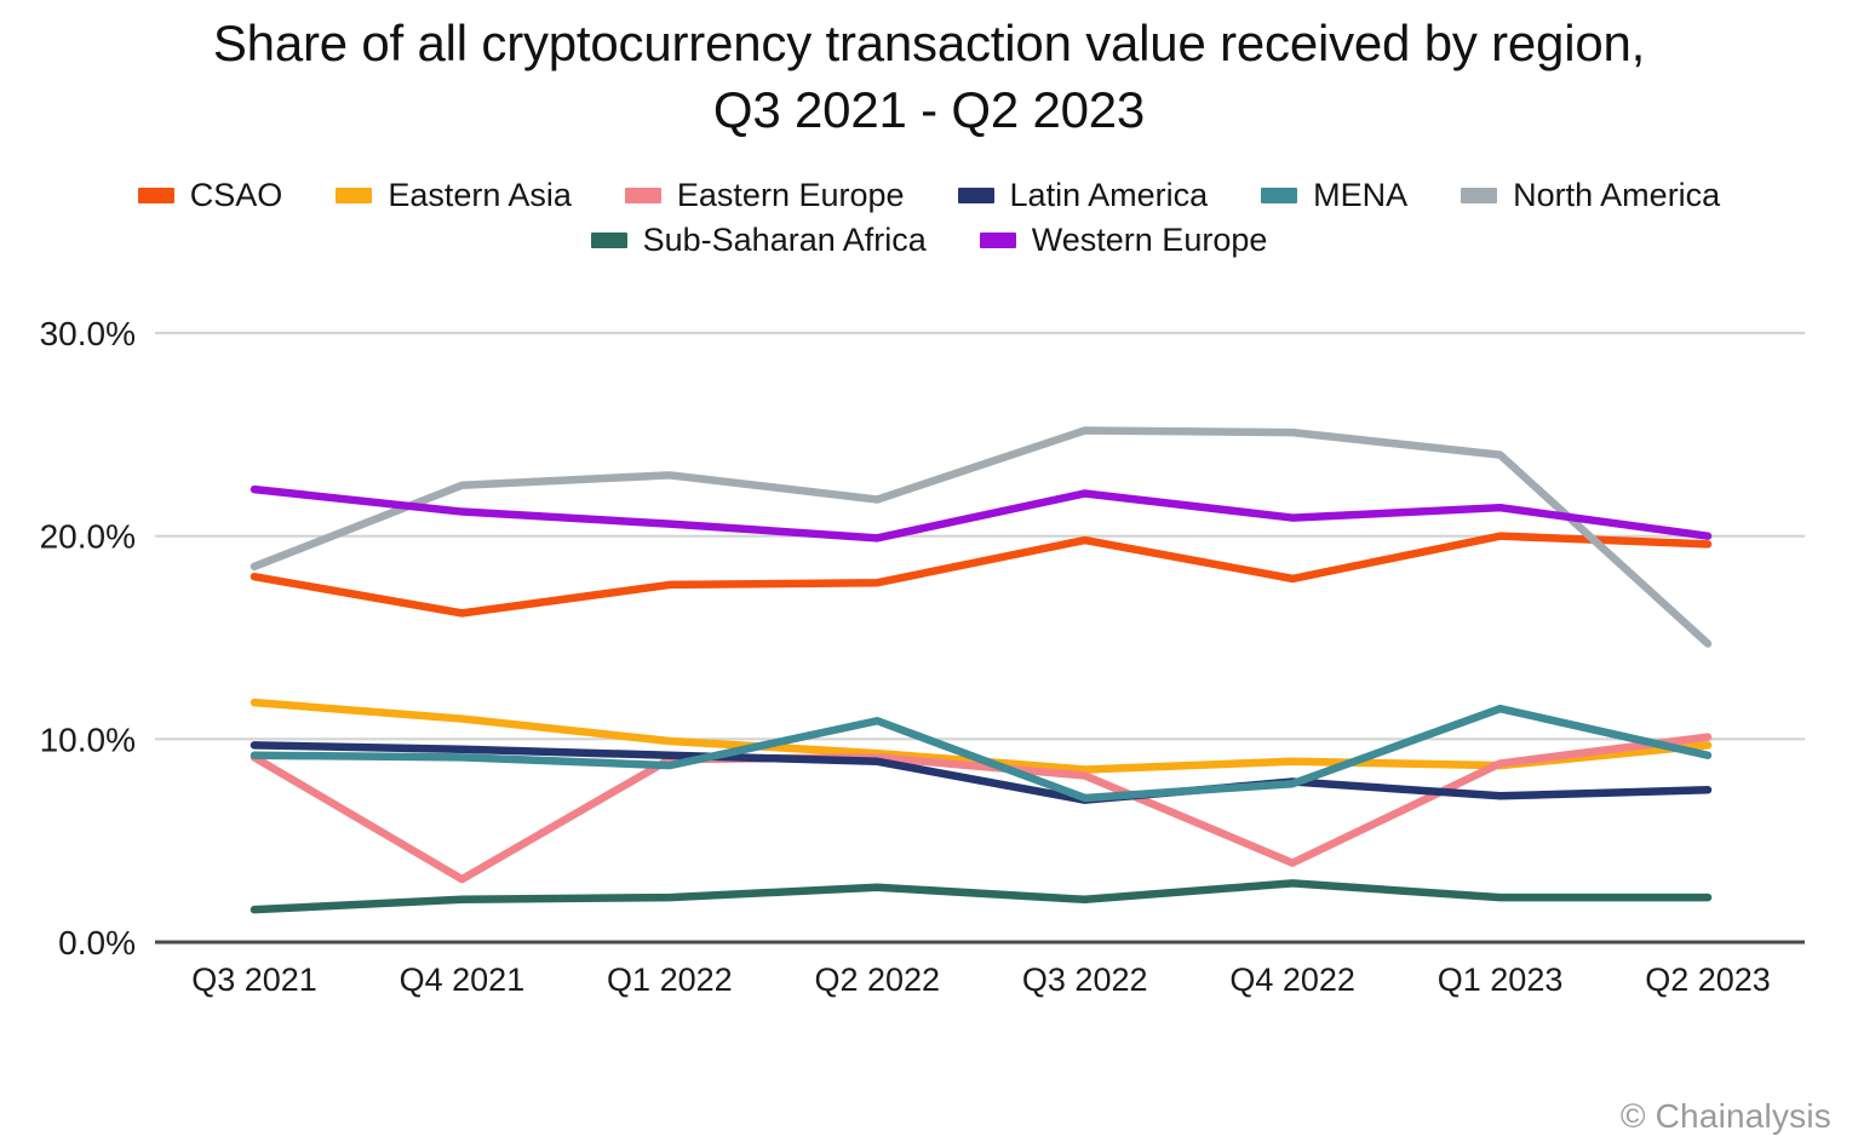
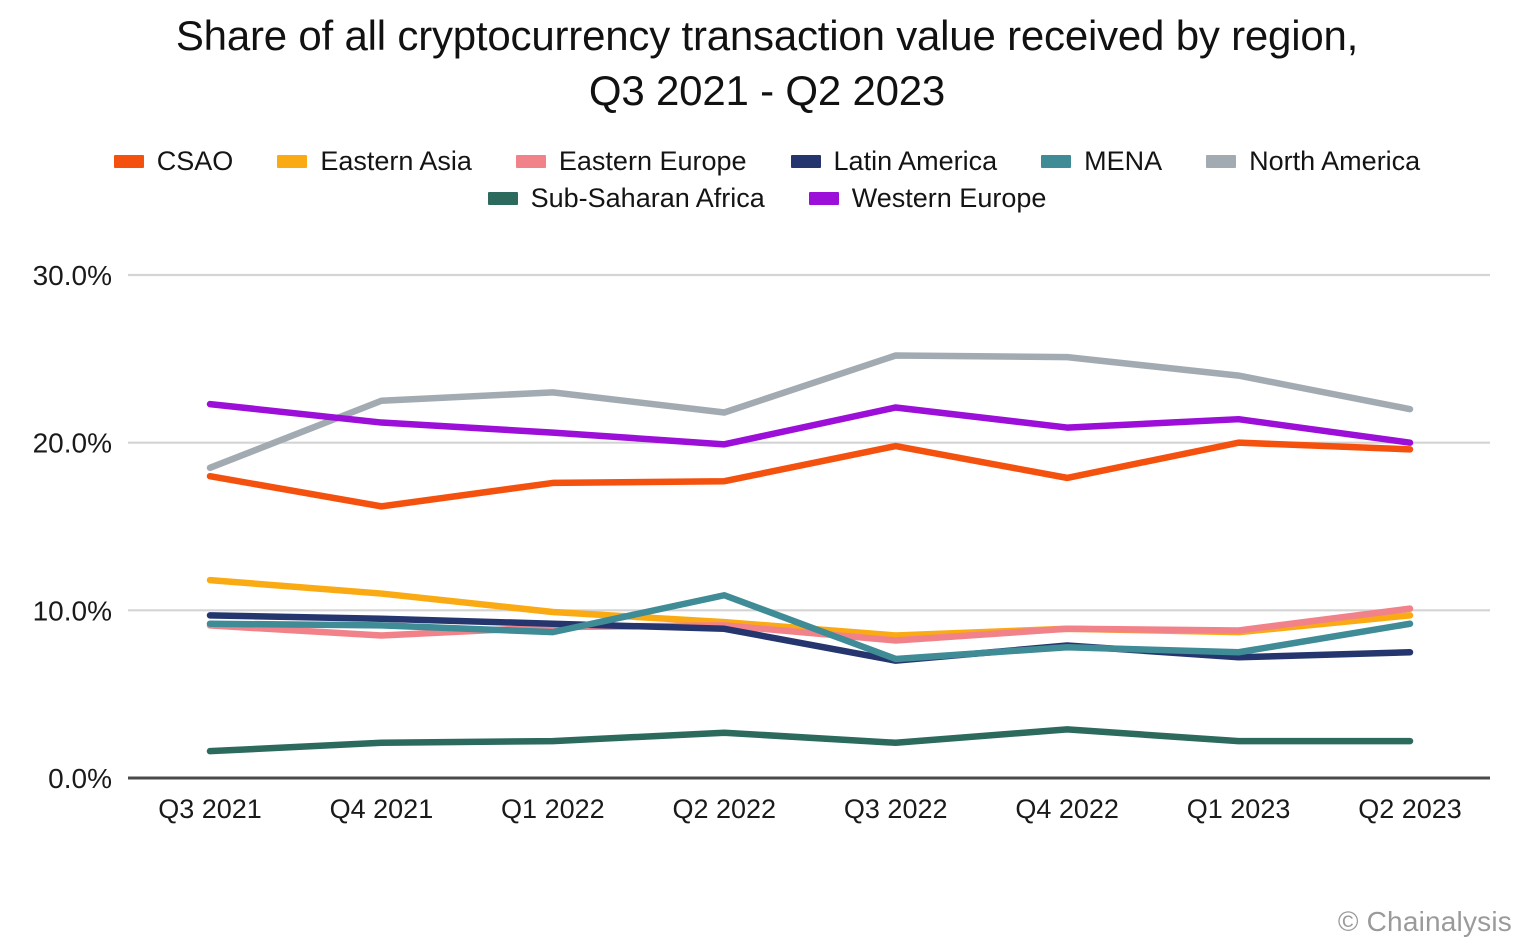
Eastern Europe/Q4 2021: 3.1% -> 8.5%
Eastern Europe/Q4 2022: 3.9% -> 8.9%
MENA/Q1 2023: 11.5% -> 7.5%
North America/Q2 2023: 14.7% -> 22.0%
